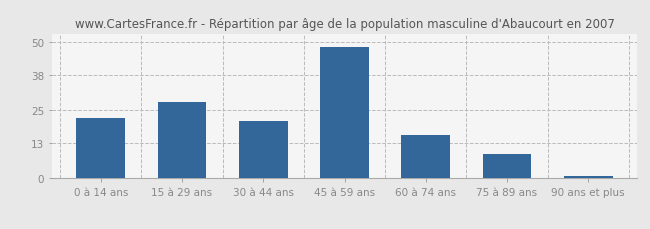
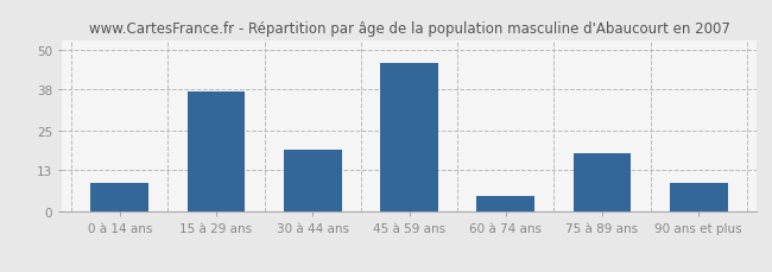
0 à 14 ans: 22 -> 9
15 à 29 ans: 28 -> 37
30 à 44 ans: 21 -> 19
45 à 59 ans: 48 -> 46
60 à 74 ans: 16 -> 5
75 à 89 ans: 9 -> 18
90 ans et plus: 1 -> 9
